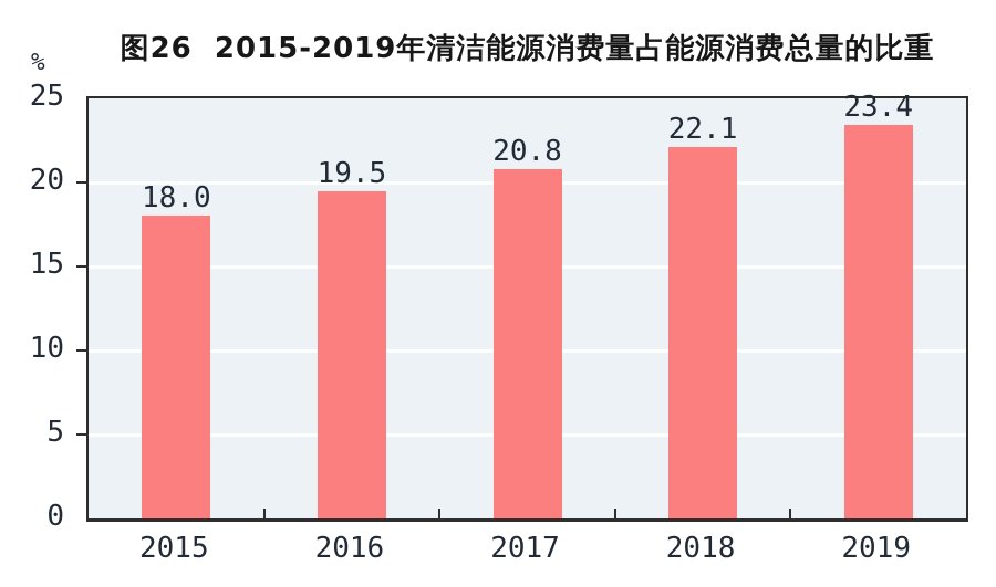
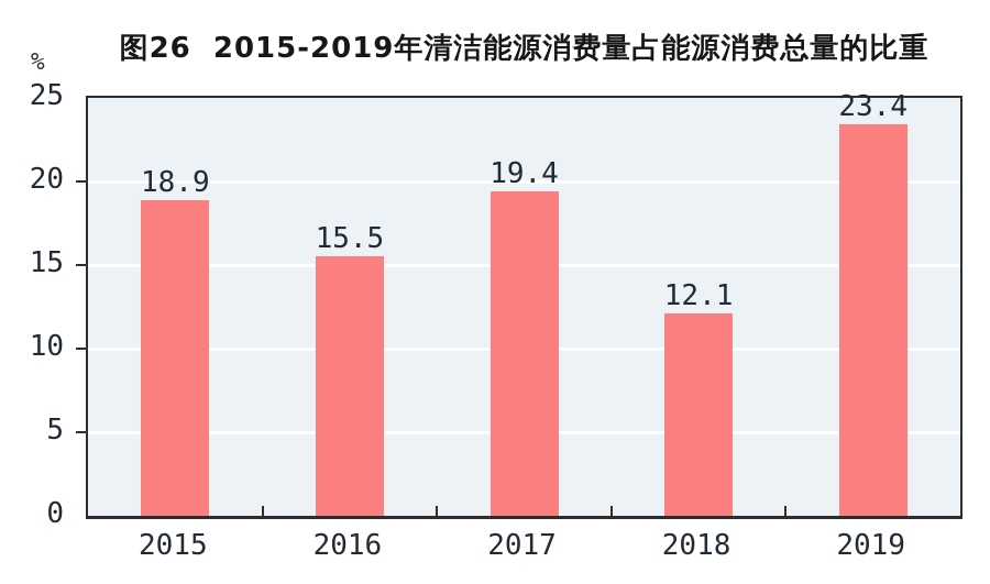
2015: 18.0 -> 18.9
2016: 19.5 -> 15.5
2017: 20.8 -> 19.4
2018: 22.1 -> 12.1
